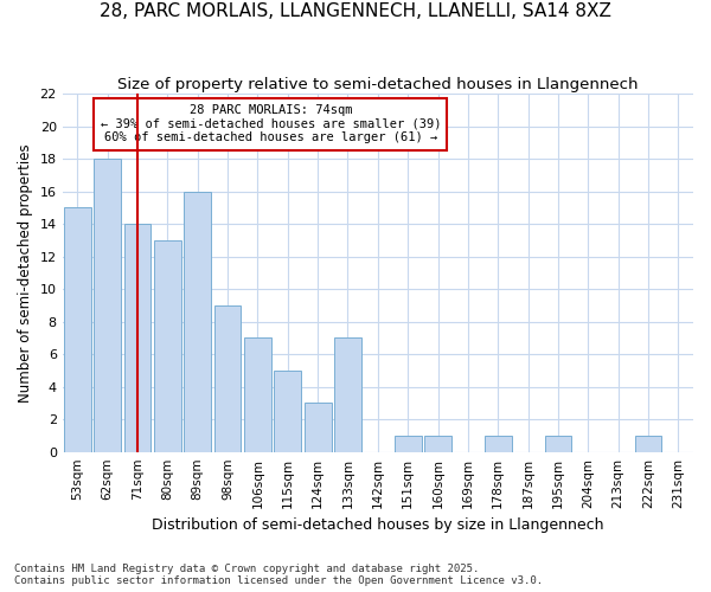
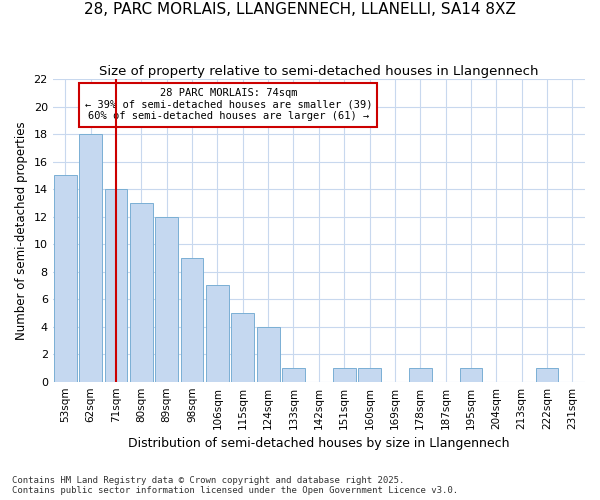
89sqm: 16 -> 12
124sqm: 3 -> 4
133sqm: 7 -> 1
